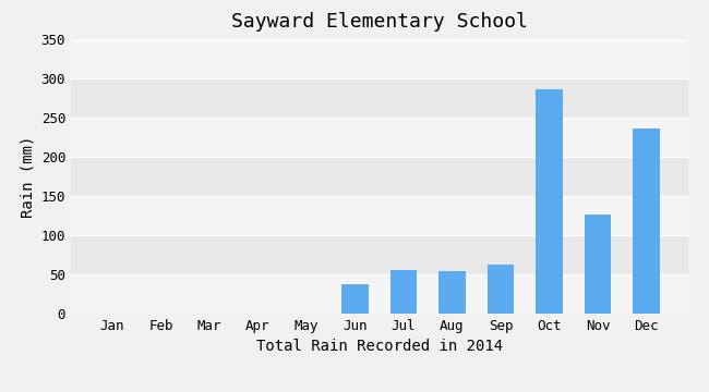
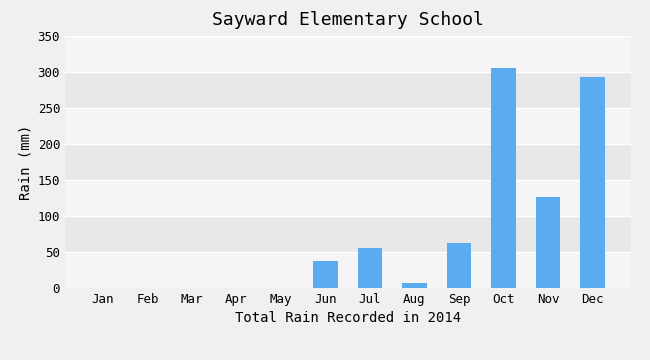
Aug: 54 -> 7
Oct: 286 -> 305
Dec: 236 -> 293
